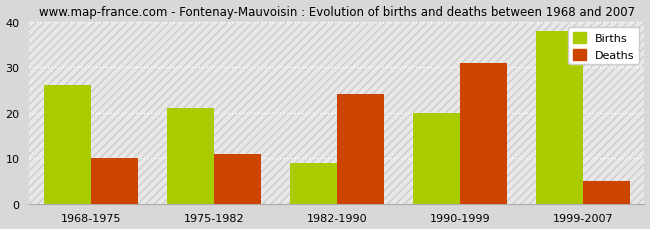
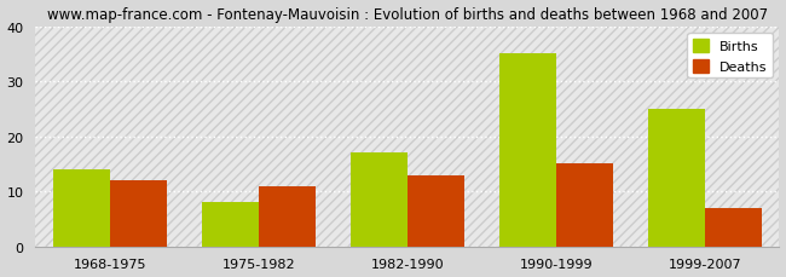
Births/1968-1975: 26 -> 14
Deaths/1968-1975: 10 -> 12
Births/1975-1982: 21 -> 8
Births/1982-1990: 9 -> 17
Deaths/1982-1990: 24 -> 13
Births/1990-1999: 20 -> 35
Deaths/1990-1999: 31 -> 15
Births/1999-2007: 38 -> 25
Deaths/1999-2007: 5 -> 7
